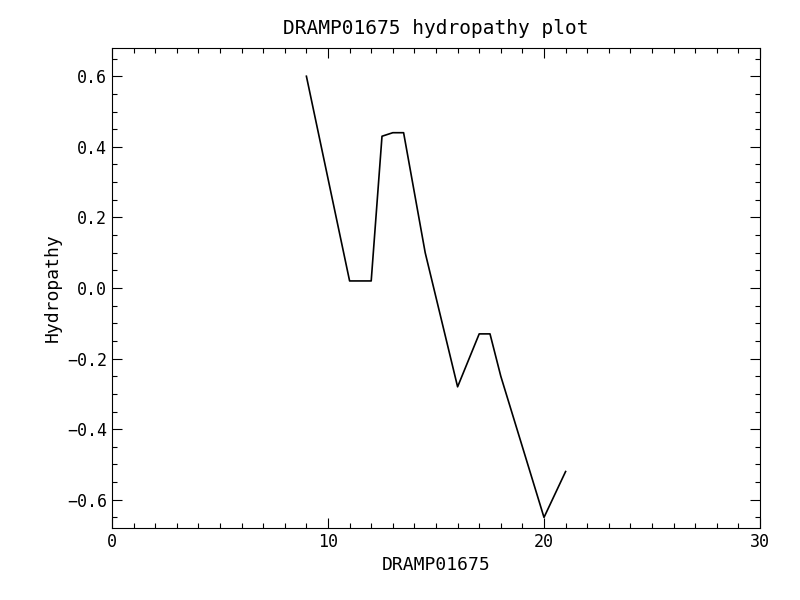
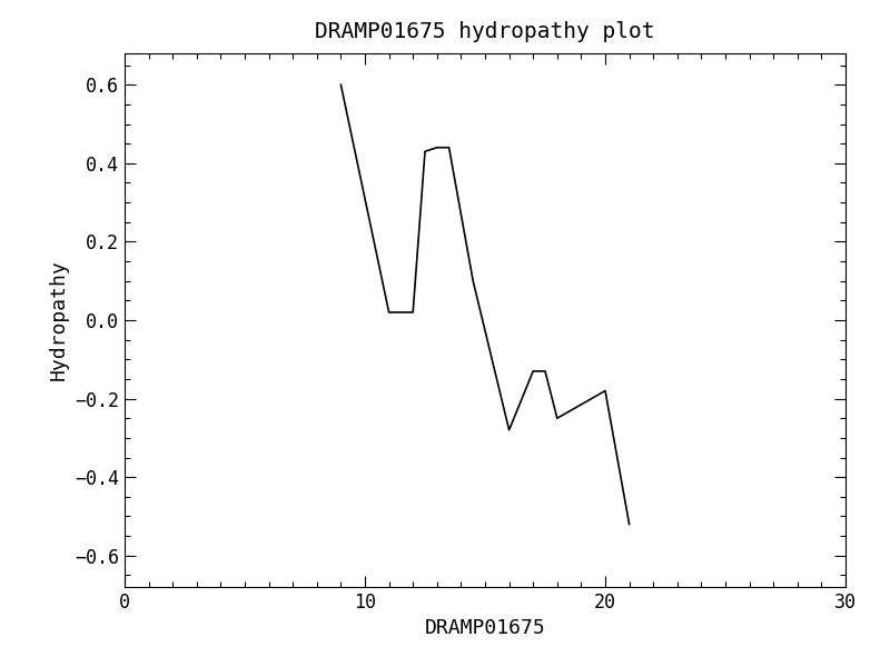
20: -0.65 -> -0.18
